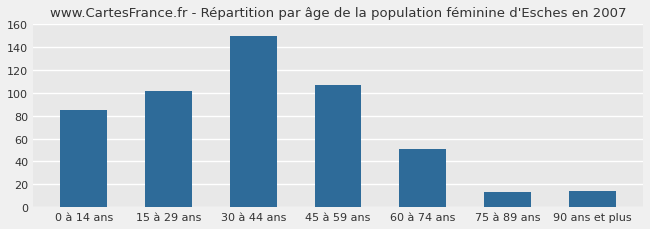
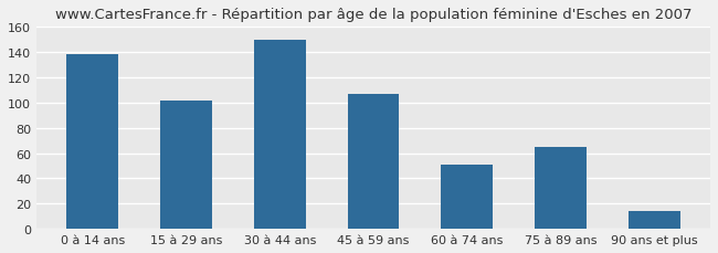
0 à 14 ans: 85 -> 138
75 à 89 ans: 13 -> 65
